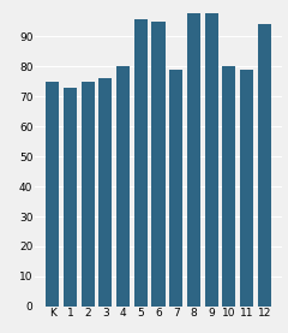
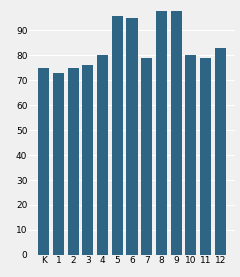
12: 94 -> 83
